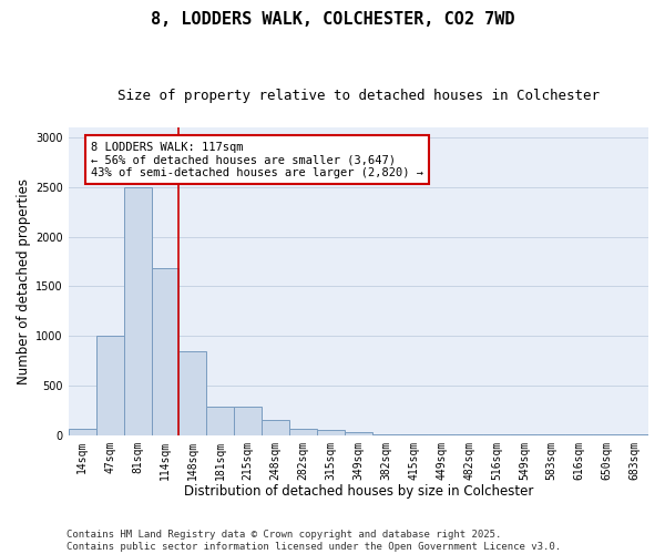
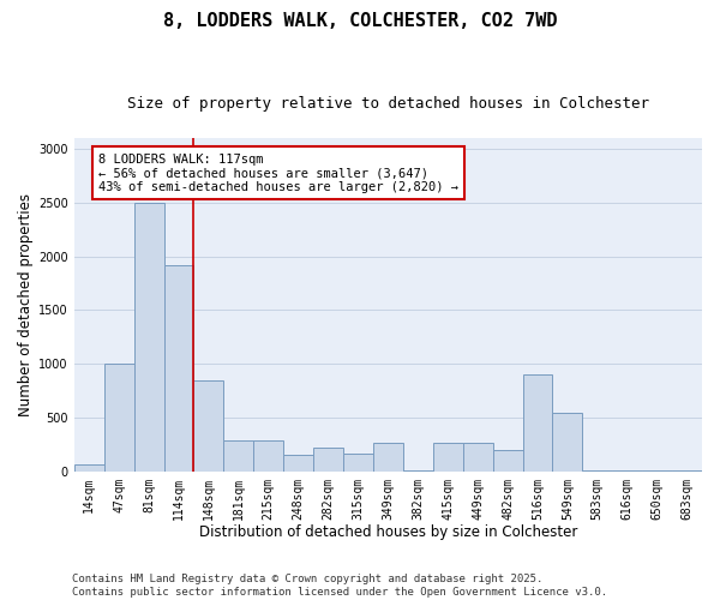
114sqm: 1680 -> 1920
282sqm: 60 -> 220
315sqm: 60 -> 160
349sqm: 30 -> 260
415sqm: 0 -> 260
449sqm: 0 -> 260
482sqm: 0 -> 200
516sqm: 0 -> 900
549sqm: 0 -> 540
